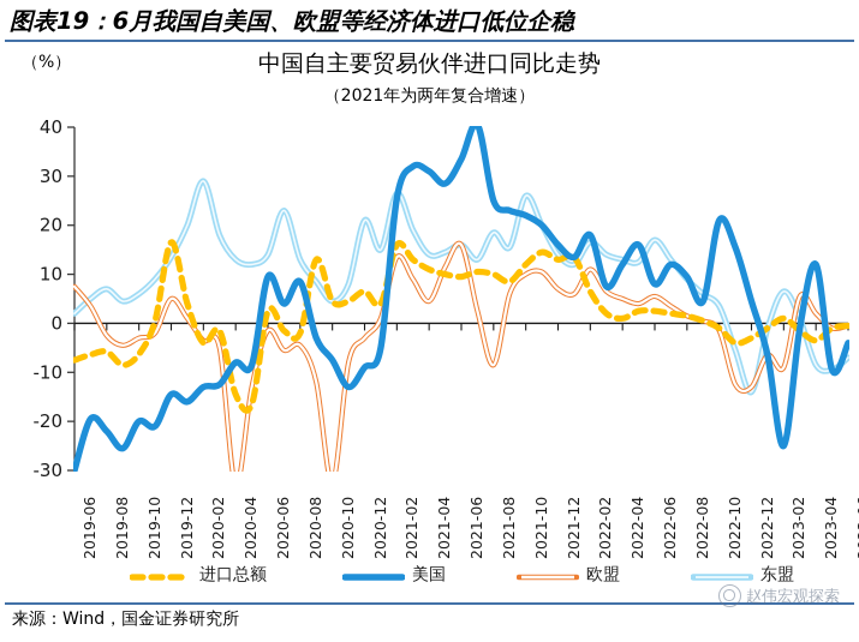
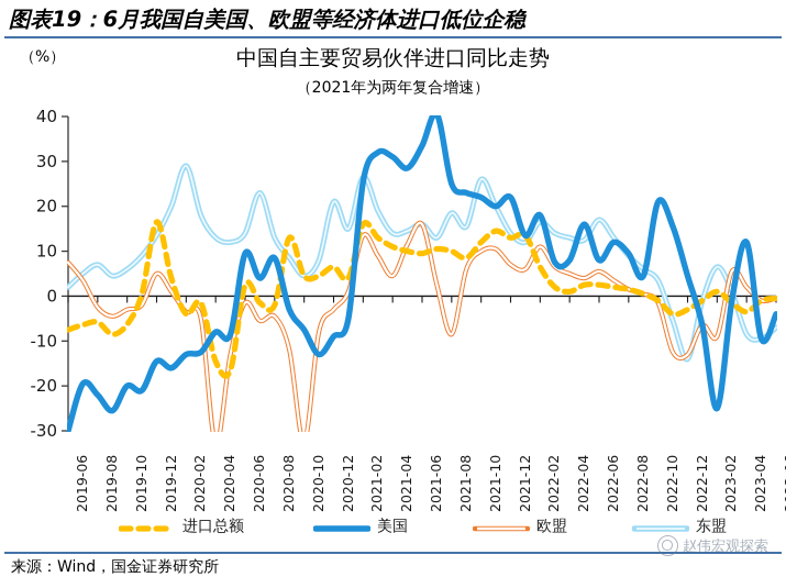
美国/2021-12: 16 -> 22
美国/2022-04: 12 -> 8
